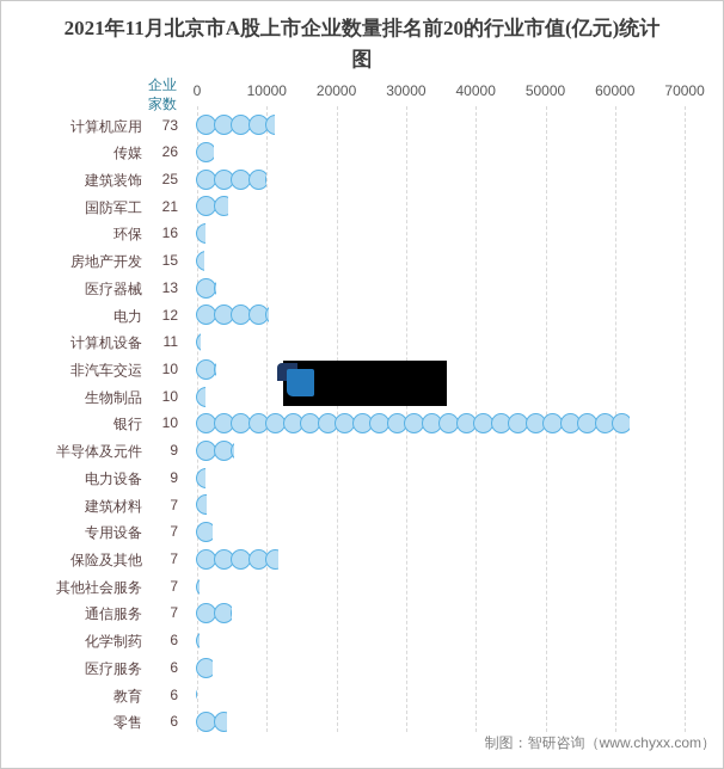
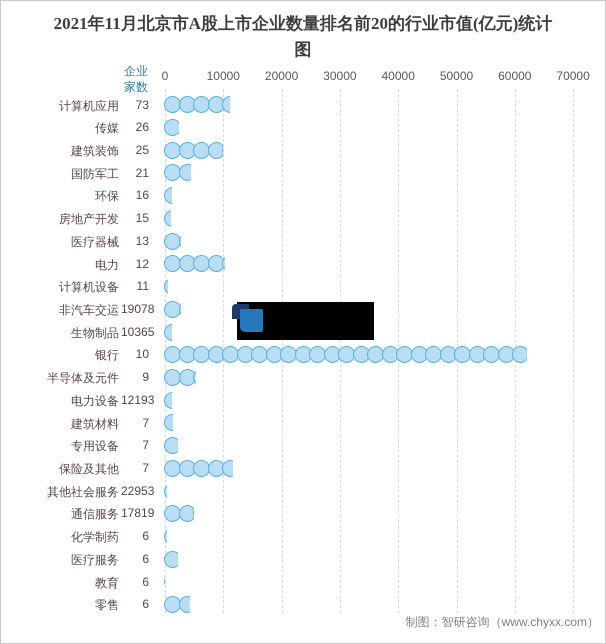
企业家数/非汽车交运: 10 -> 19078
企业家数/生物制品: 10 -> 10365
企业家数/电力设备: 9 -> 12193
企业家数/其他社会服务: 7 -> 22953
企业家数/通信服务: 7 -> 17819
